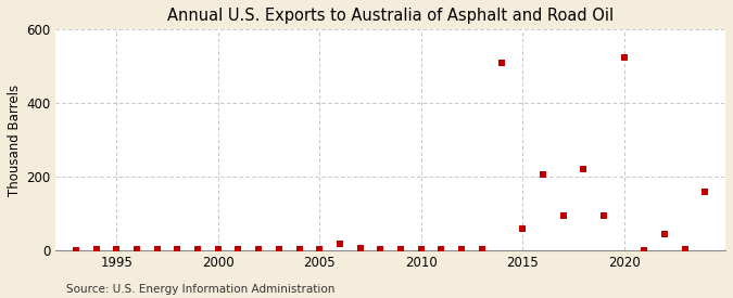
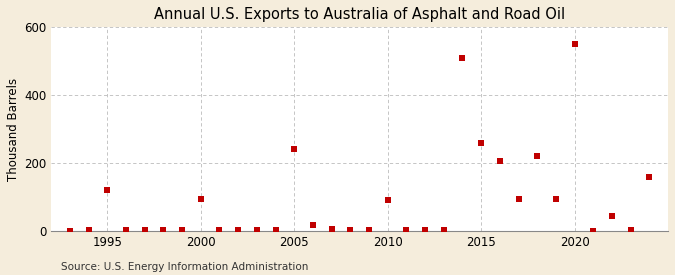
1995: 2 -> 120
2000: 2 -> 95
2005: 3 -> 240
2010: 4 -> 90
2015: 60 -> 260
2020: 525 -> 550
